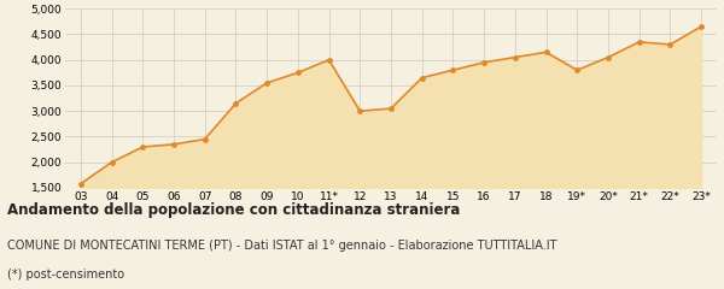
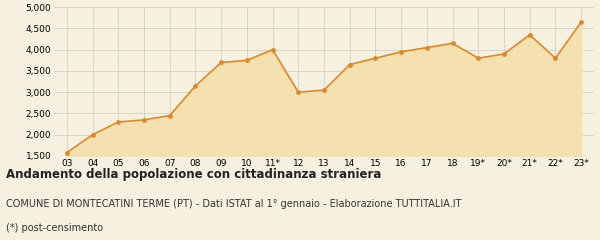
09: 3,550 -> 3,700
20*: 4,050 -> 3,900
22*: 4,300 -> 3,800
